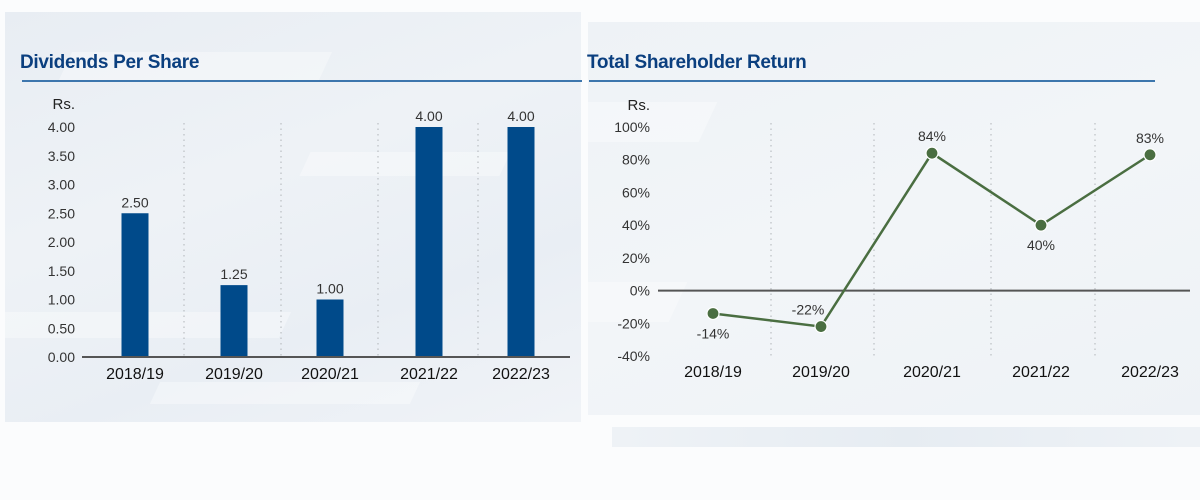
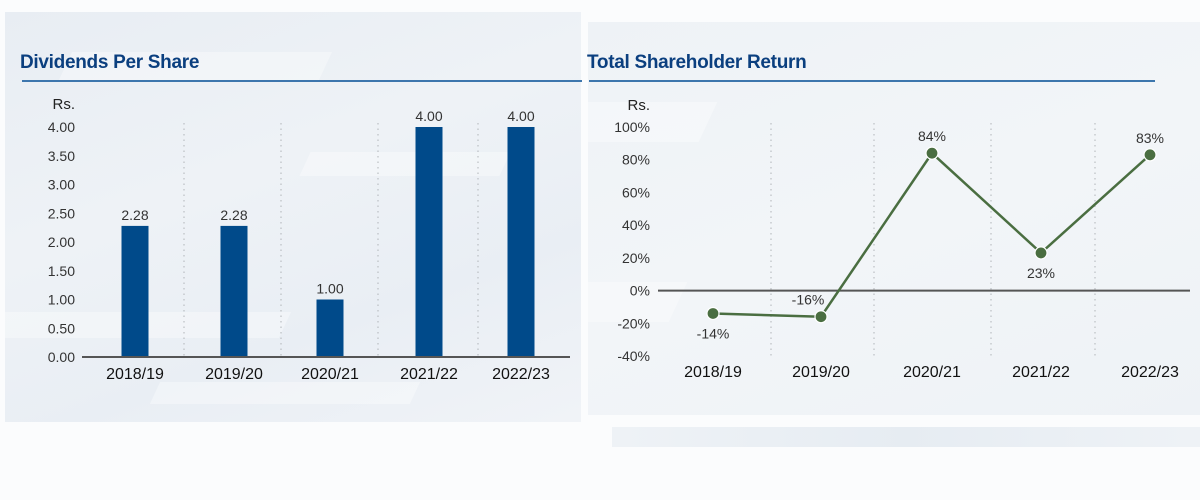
Dividends Per Share/2018/19: 2.50 -> 2.28
Dividends Per Share/2019/20: 1.25 -> 2.28
Total Shareholder Return/2019/20: -22% -> -16%
Total Shareholder Return/2021/22: 40% -> 23%
